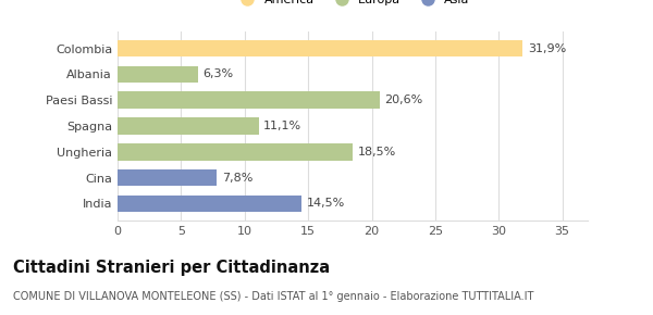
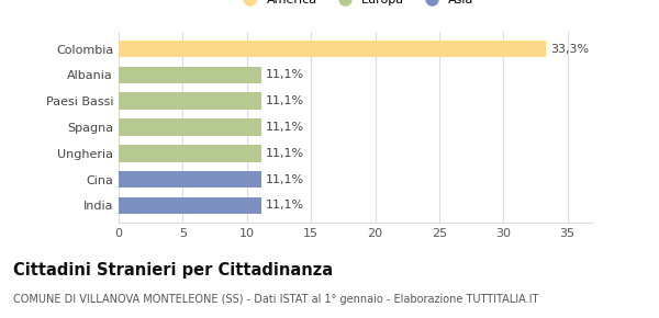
Colombia: 31,9% -> 33,3%
Albania: 6,3% -> 11,1%
Paesi Bassi: 20,6% -> 11,1%
Ungheria: 18,5% -> 11,1%
Cina: 7,8% -> 11,1%
India: 14,5% -> 11,1%
